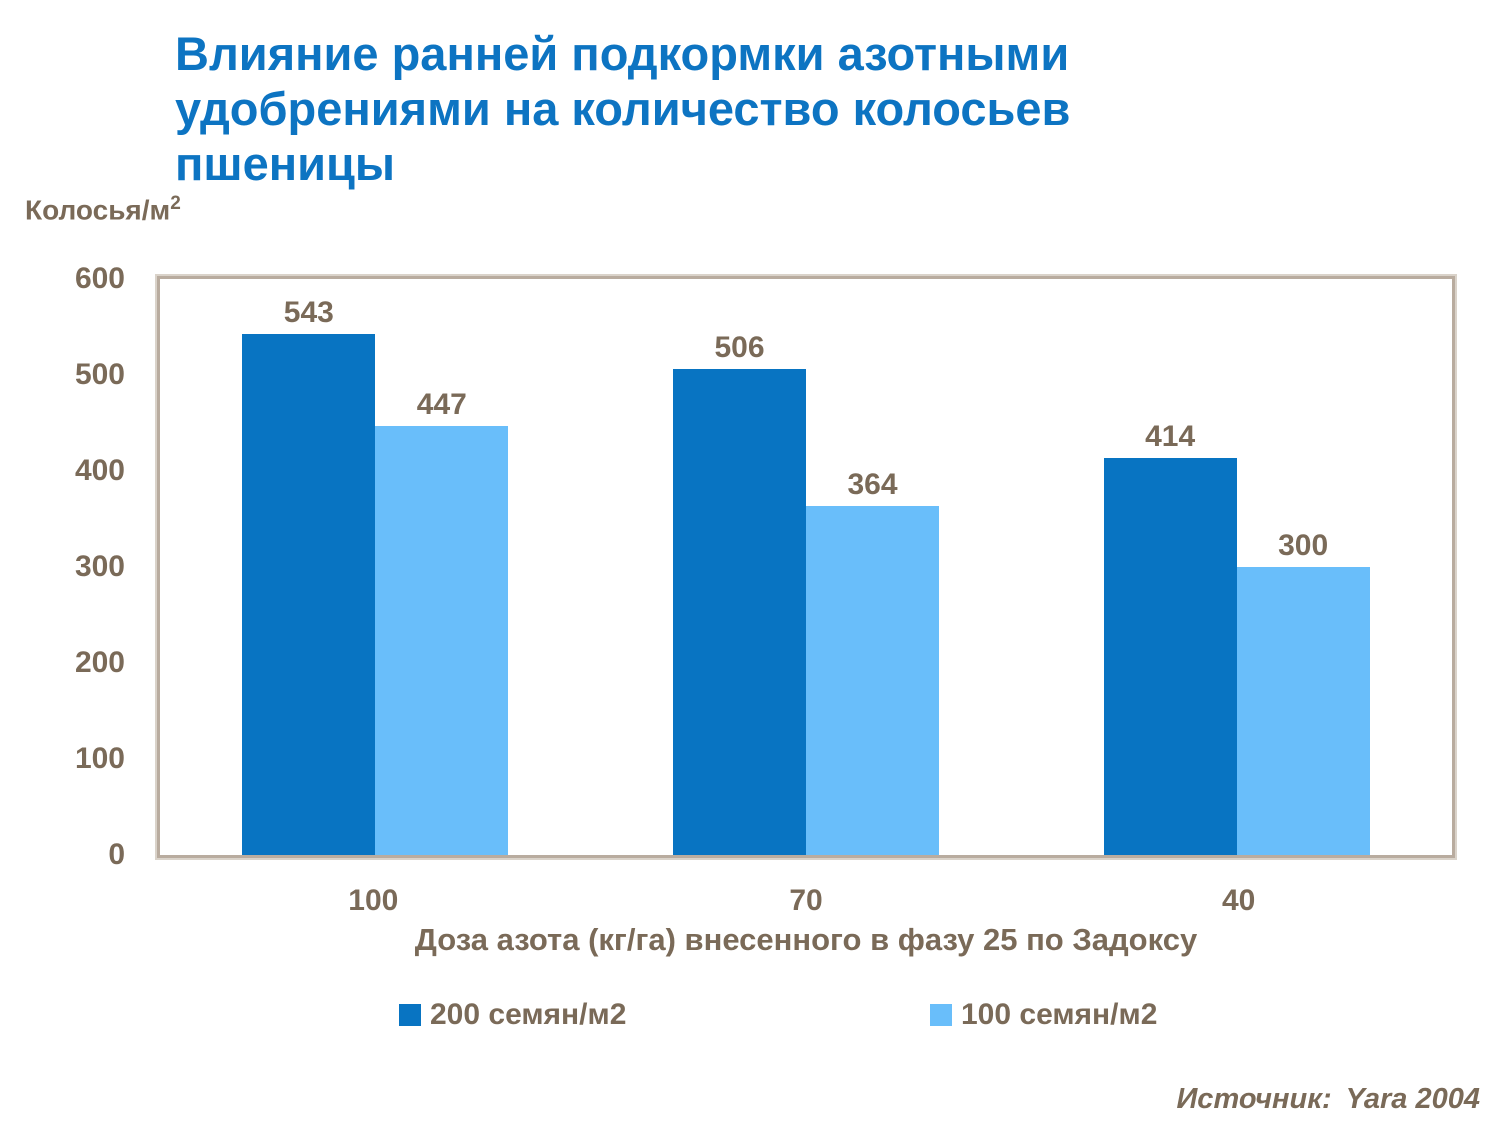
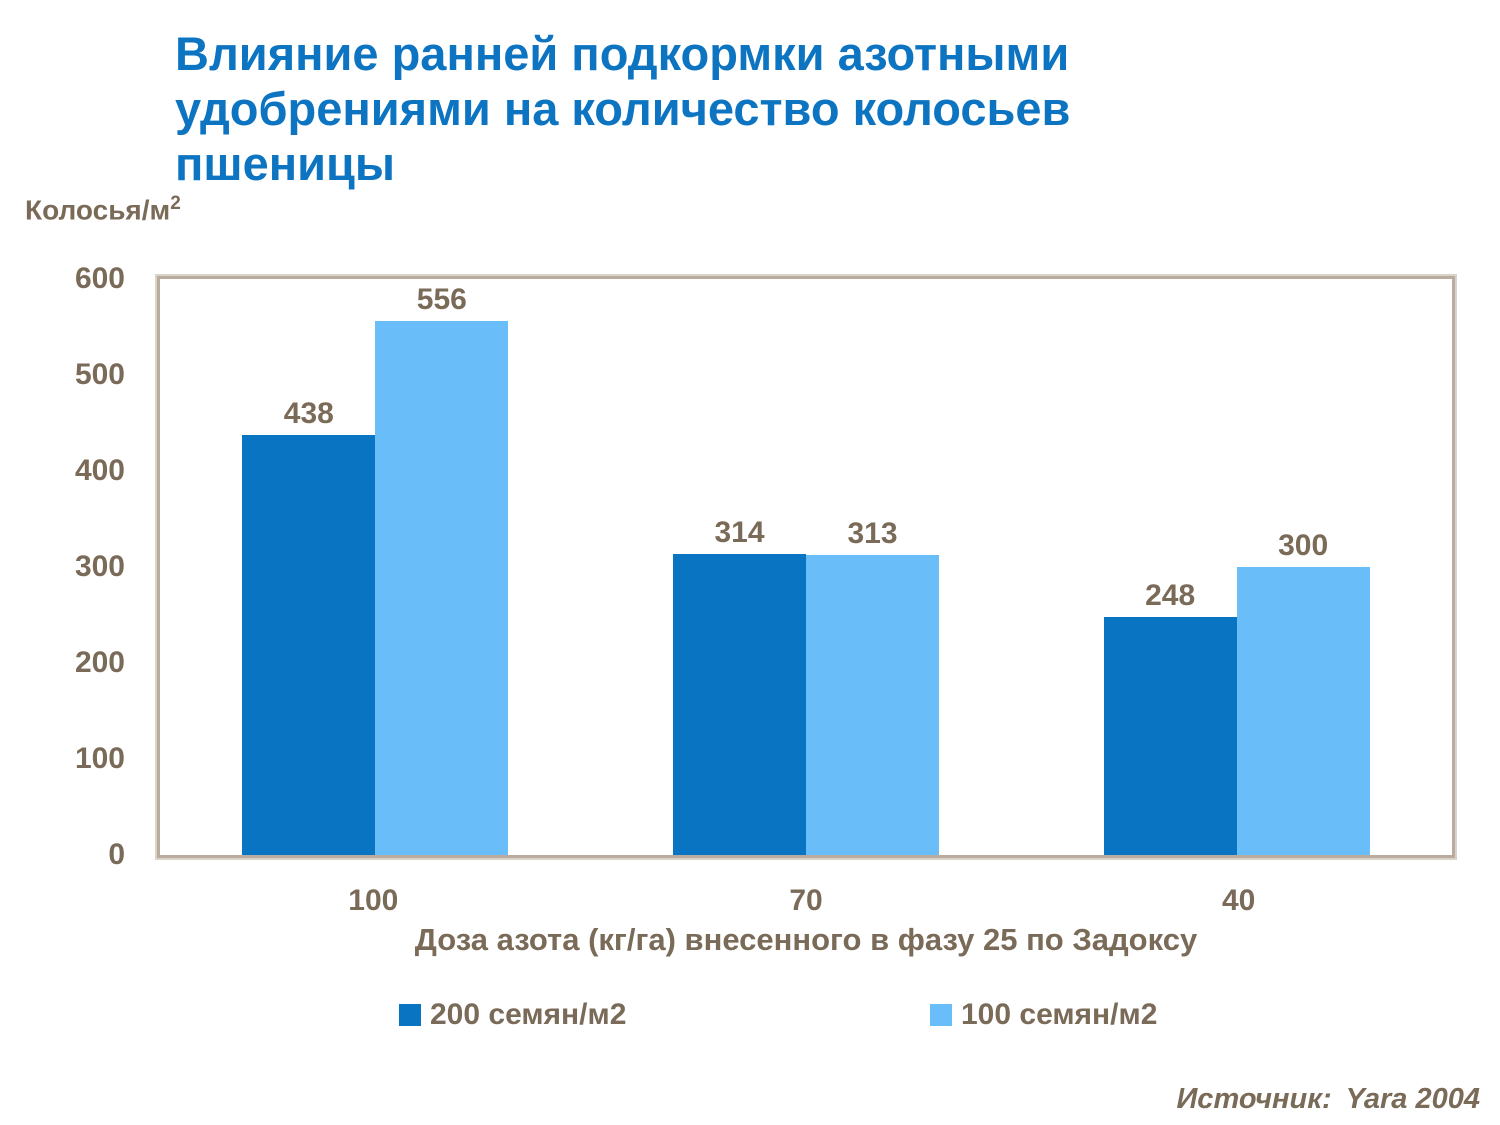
200 семян/м2/100: 543 -> 438
100 семян/м2/100: 447 -> 556
200 семян/м2/70: 506 -> 314
100 семян/м2/70: 364 -> 313
200 семян/м2/40: 414 -> 248
